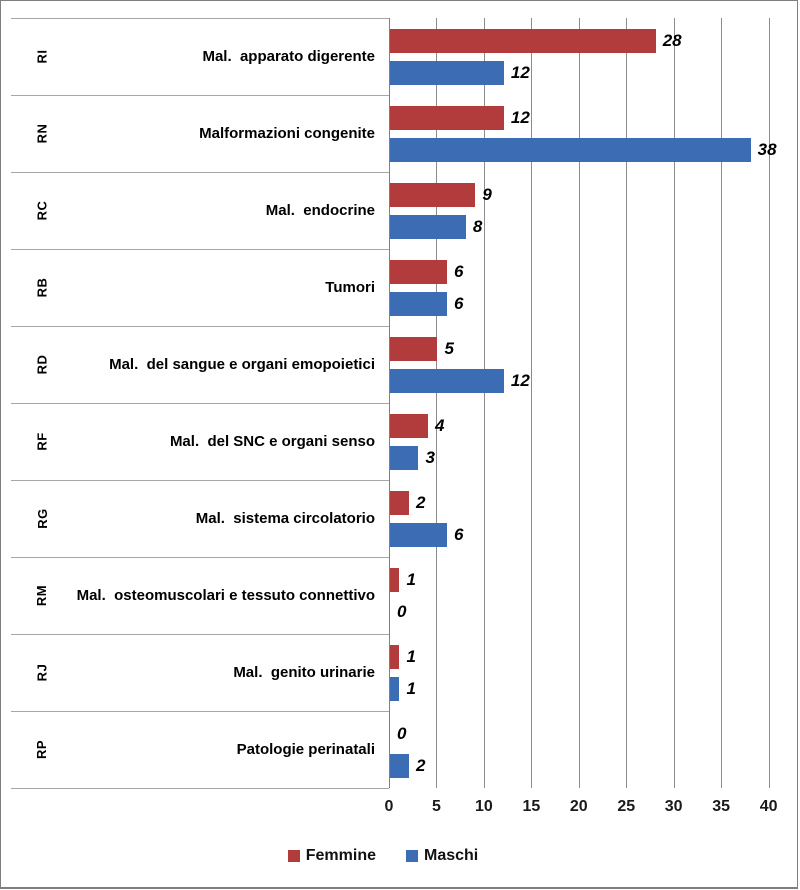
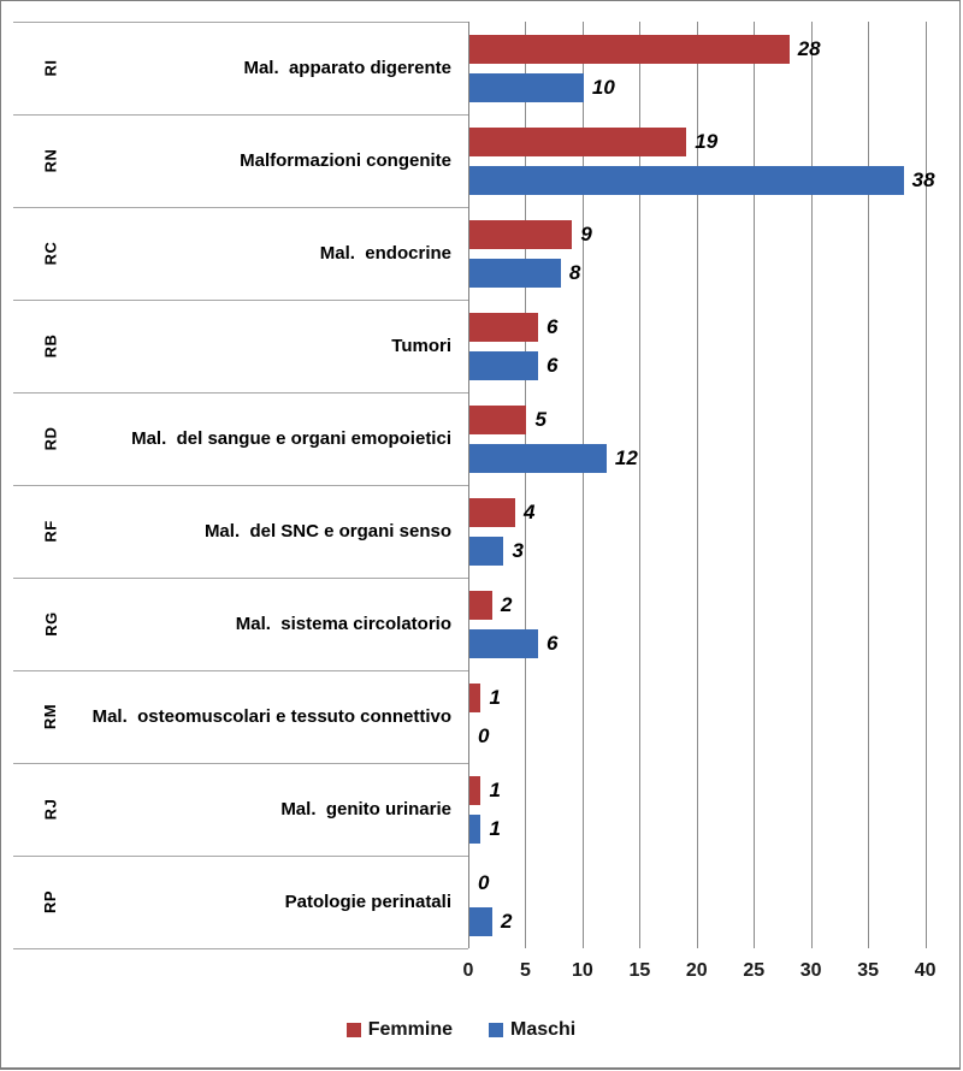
Maschi/Mal. apparato digerente: 12 -> 10
Femmine/Malformazioni congenite: 12 -> 19
